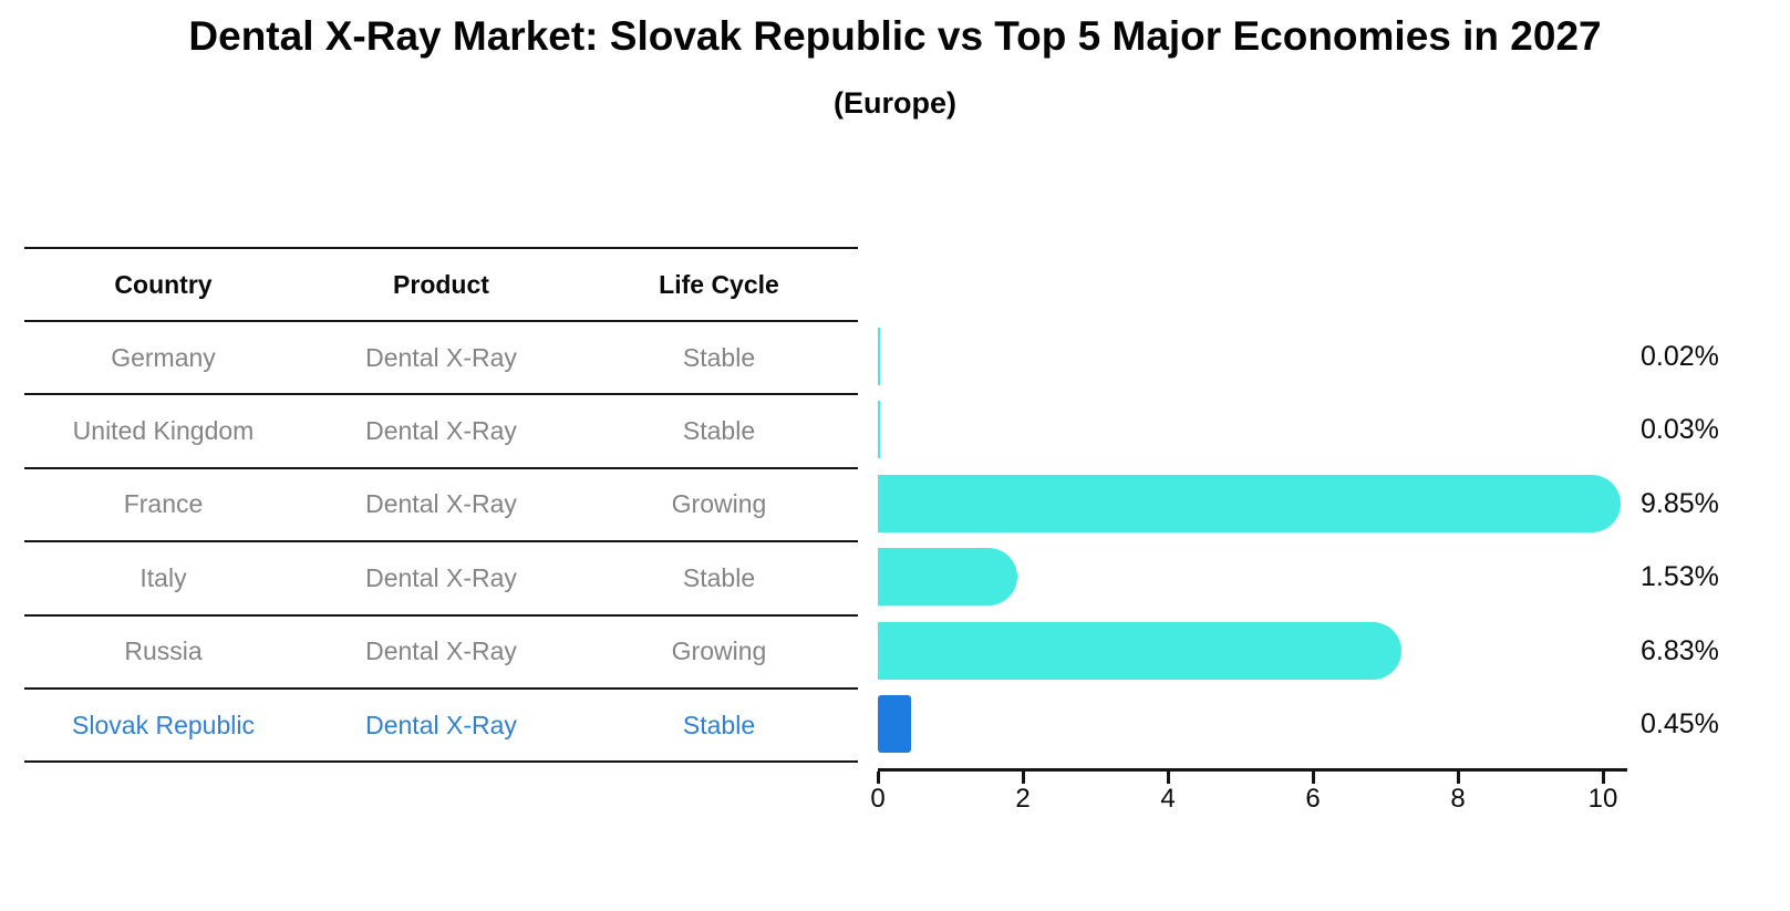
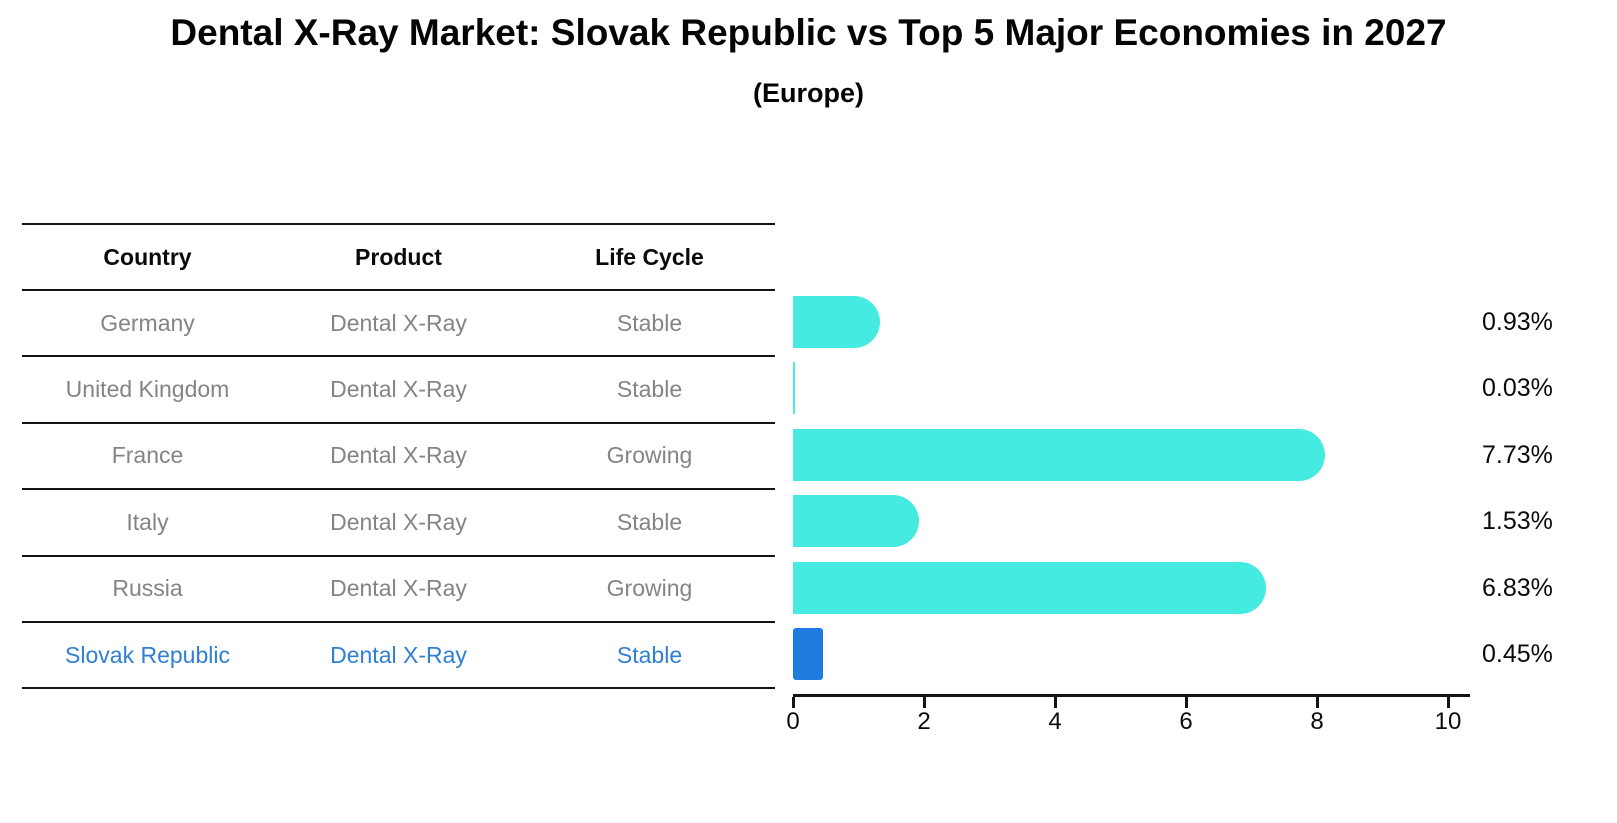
Germany: 0.02% -> 0.93%
France: 9.85% -> 7.73%
